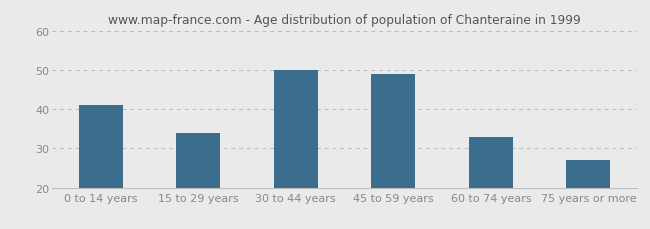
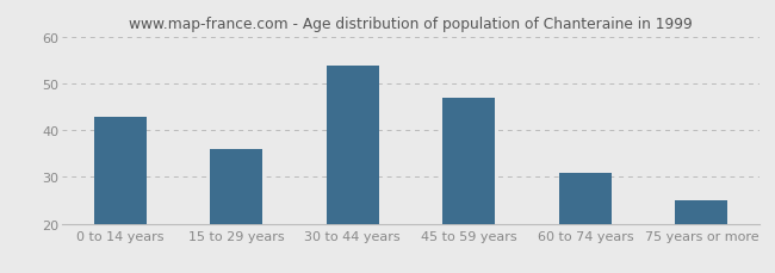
0 to 14 years: 41 -> 43
15 to 29 years: 34 -> 36
30 to 44 years: 50 -> 54
45 to 59 years: 49 -> 47
60 to 74 years: 33 -> 31
75 years or more: 27 -> 25
